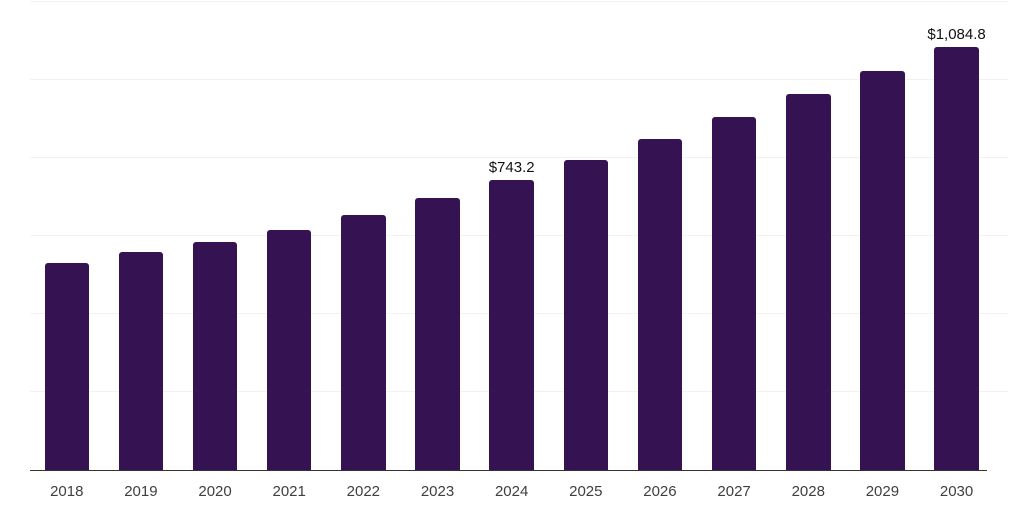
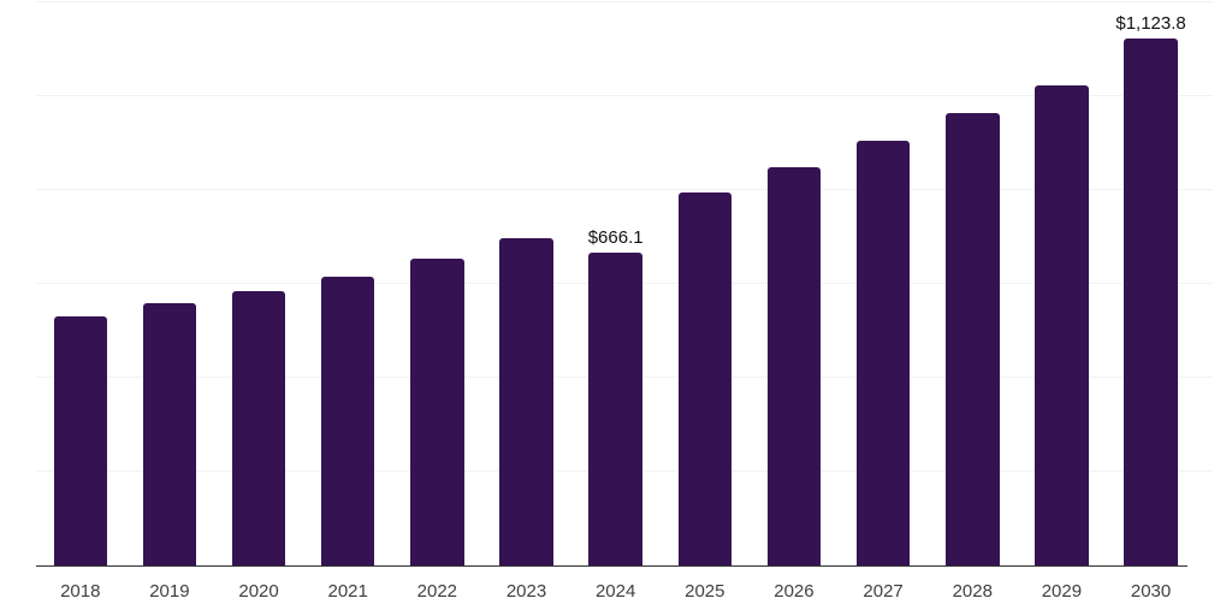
2024: $743.2 -> $666.1
2030: $1,084.8 -> $1,123.8
